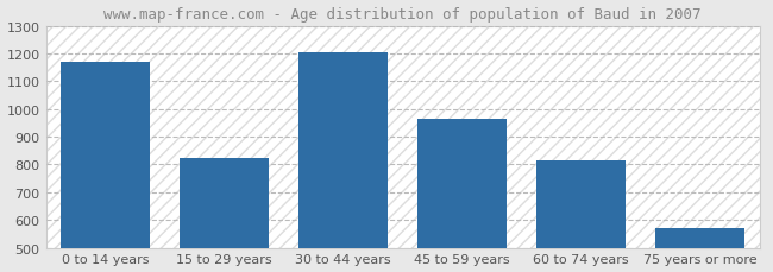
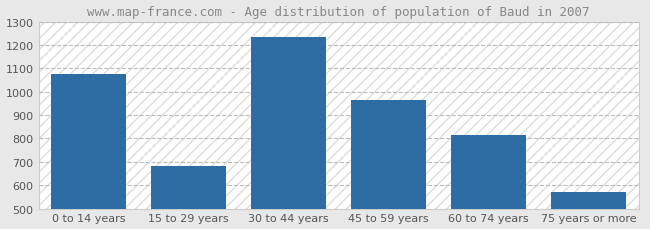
0 to 14 years: 1170 -> 1075
15 to 29 years: 825 -> 680
30 to 44 years: 1205 -> 1235
